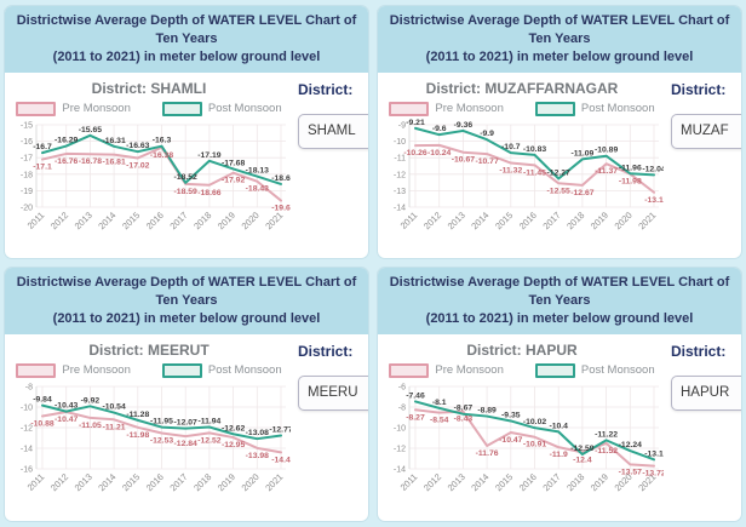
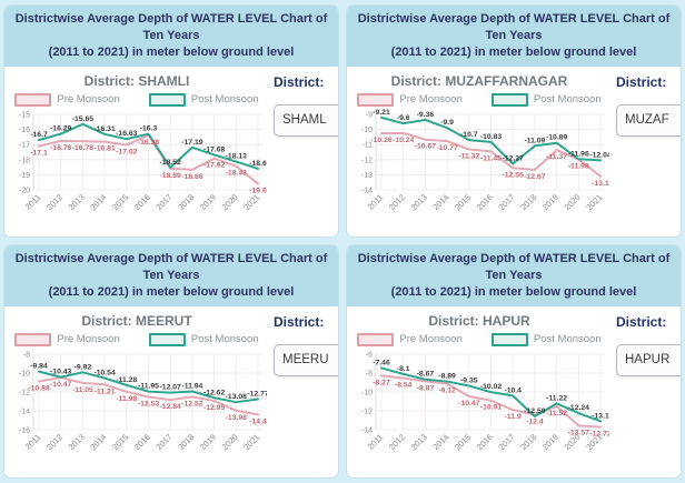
HAPUR/Pre Monsoon/2013: -8.43 -> -8.87
HAPUR/Pre Monsoon/2014: -11.76 -> -9.12
